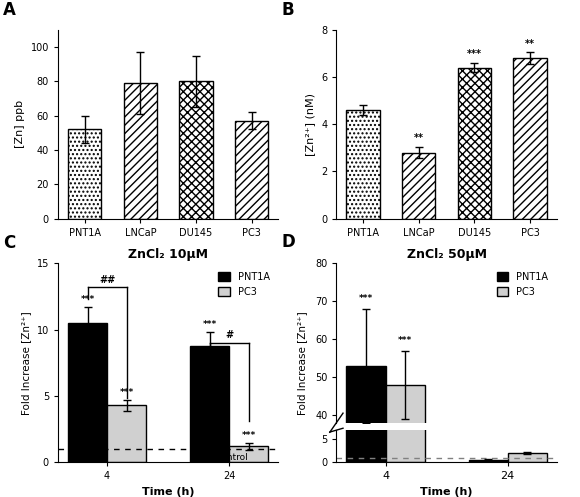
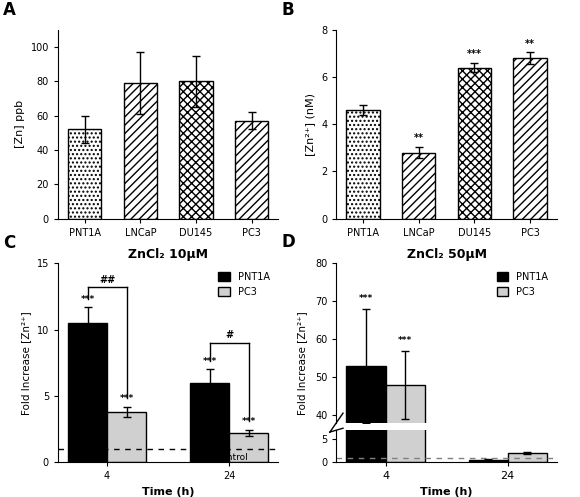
ZnCl₂ 10μM/PC3/4: 4.3 -> 3.8
ZnCl₂ 10μM/PNT1A/24: 8.8 -> 6.0
ZnCl₂ 10μM/PC3/24: 1.2 -> 2.2
